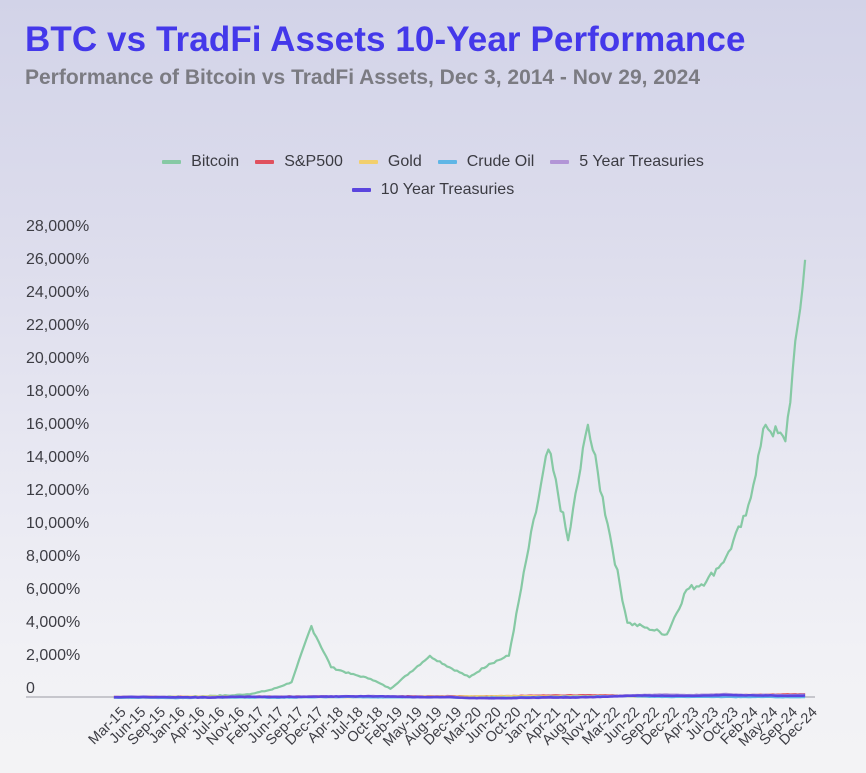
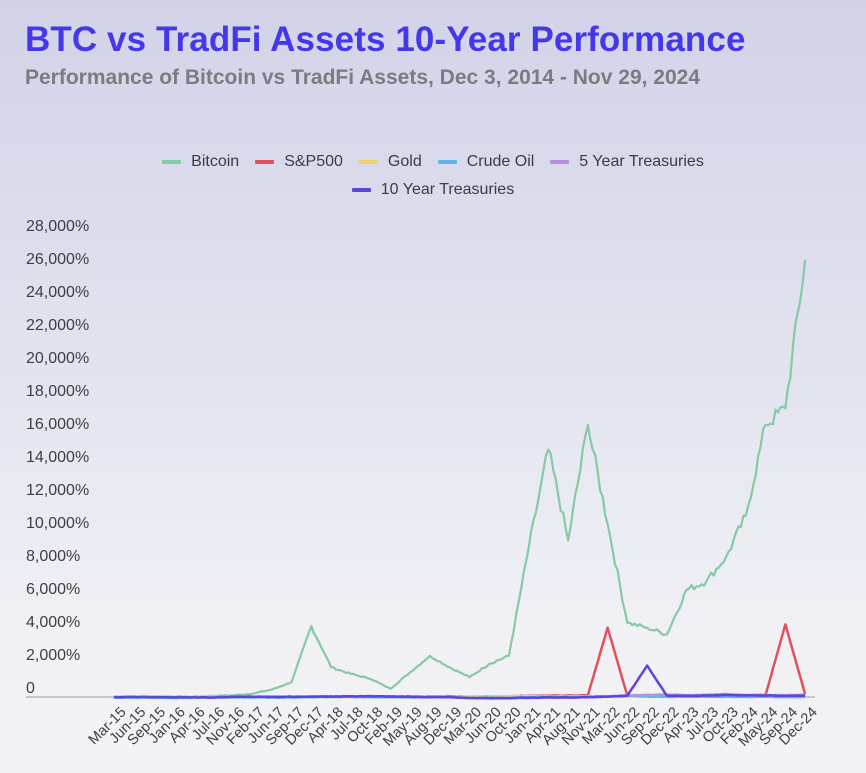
S&P500/Mar-22: 100% -> 4200%
10 Year Treasuries/Sep-22: 100% -> 1900%
Bitcoin/Sep-24: 15500% -> 17500%
S&P500/Sep-24: 200% -> 4400%
